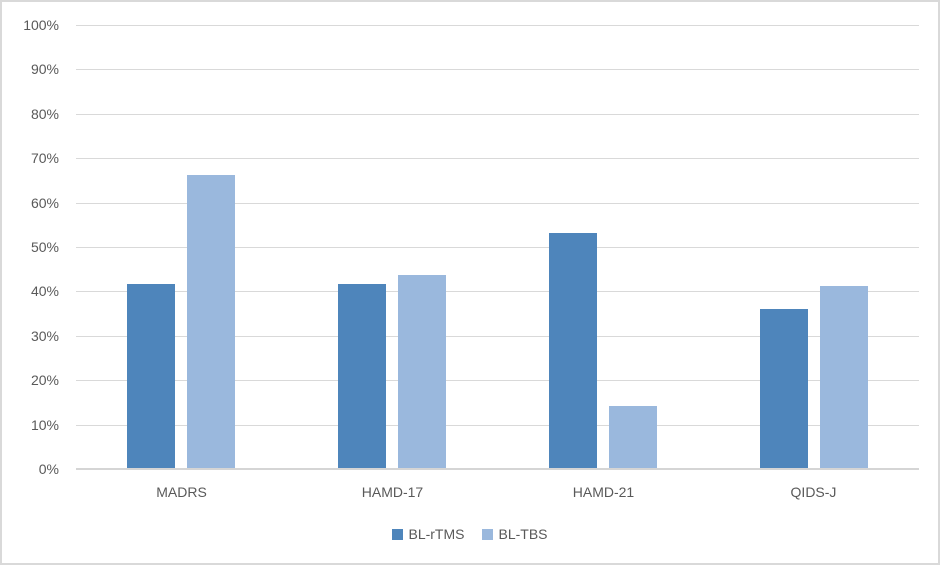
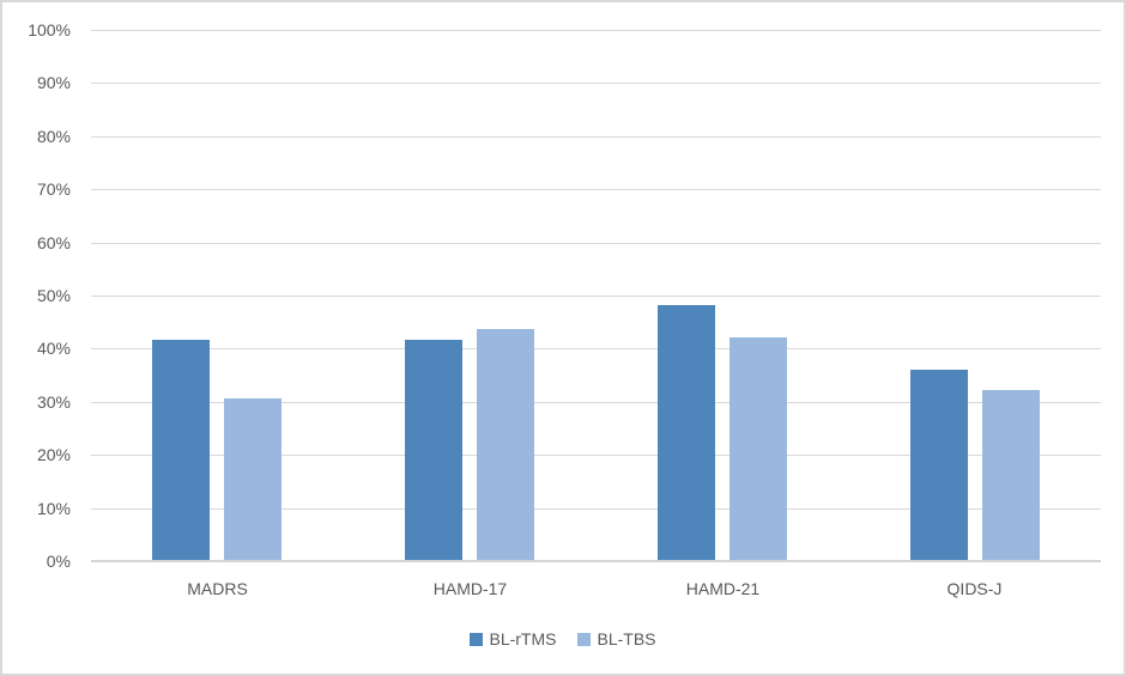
BL-TBS/MADRS: 66% -> 30%
BL-rTMS/HAMD-21: 53% -> 48%
BL-TBS/HAMD-21: 14% -> 42%
BL-TBS/QIDS-J: 41% -> 32%
